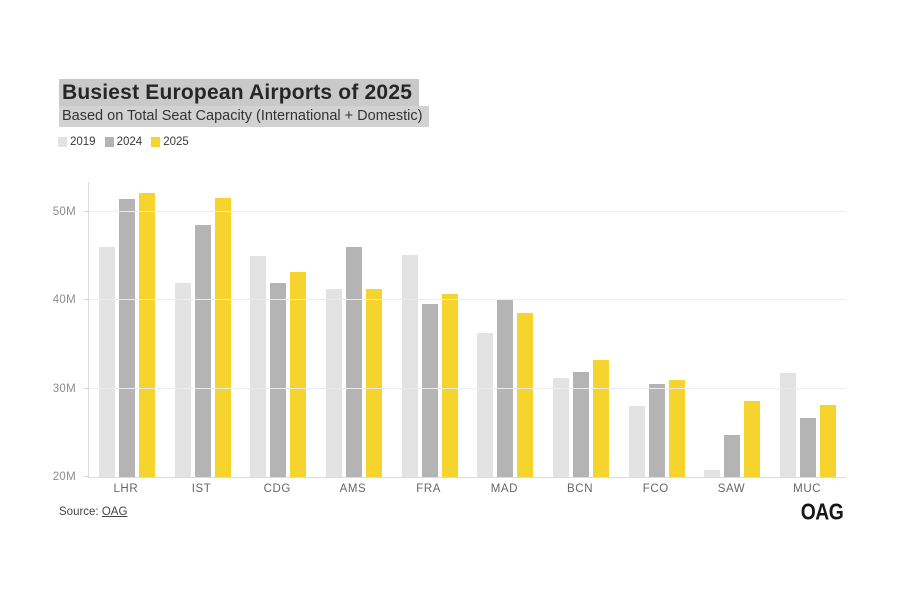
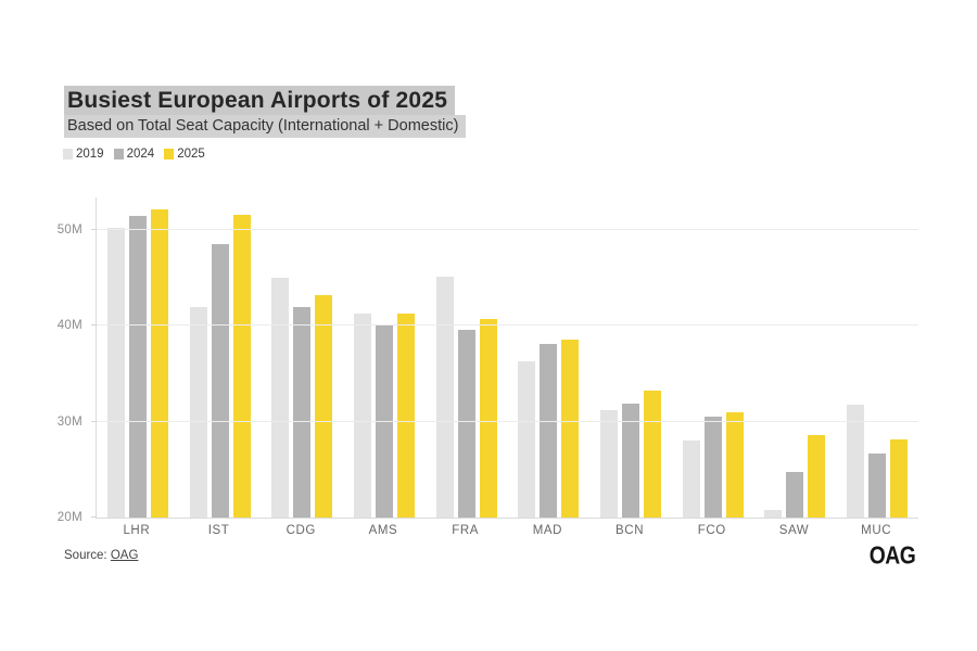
2019/LHR: 46M -> 50M
2024/AMS: 46M -> 40M
2024/MAD: 40M -> 38M
